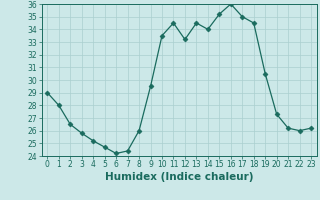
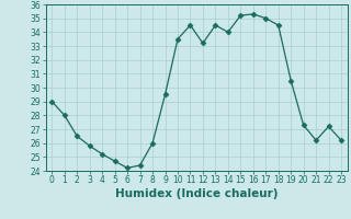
16: 36.0 -> 35.3
22: 26.0 -> 27.2
